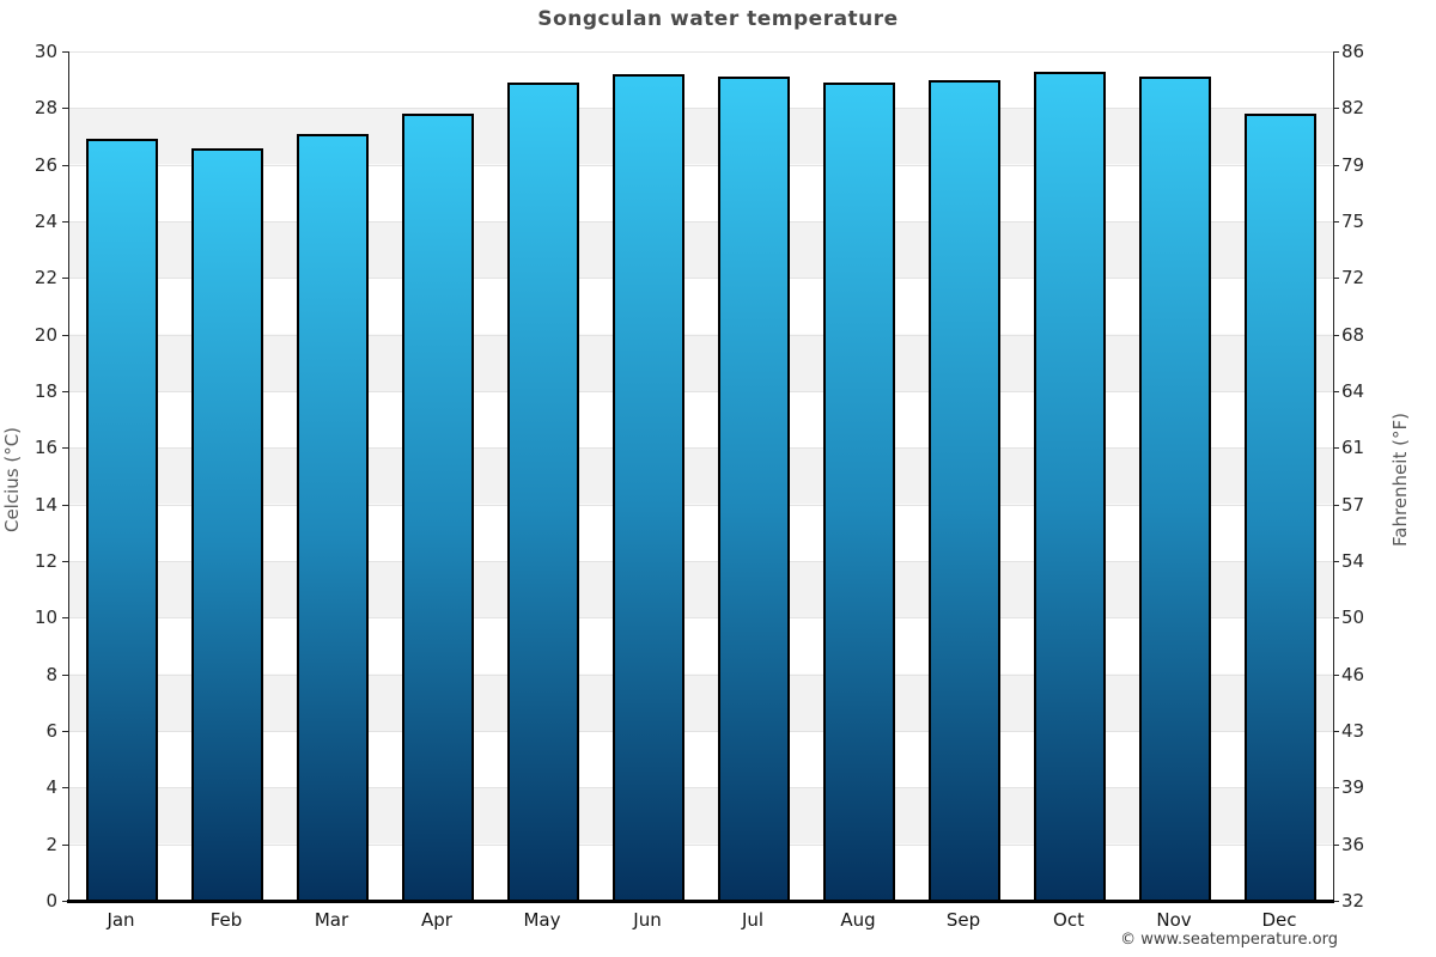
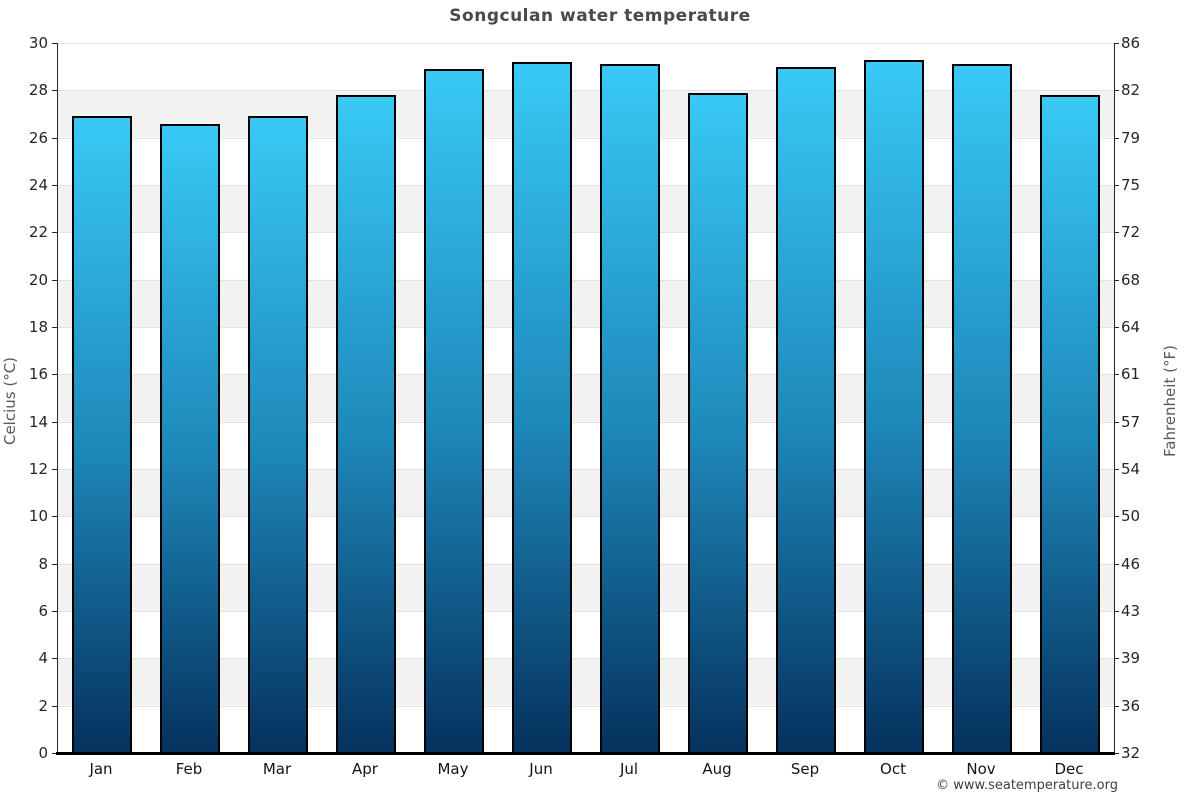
Mar: 27.1 -> 26.9
Aug: 28.9 -> 27.9
